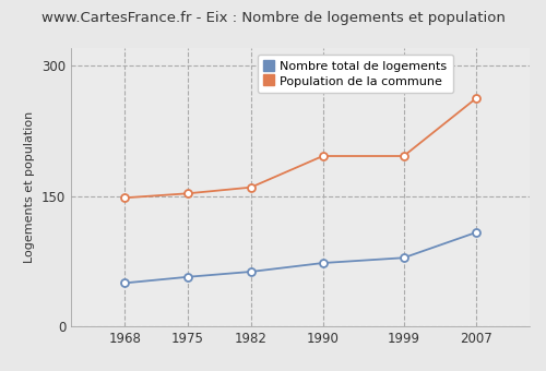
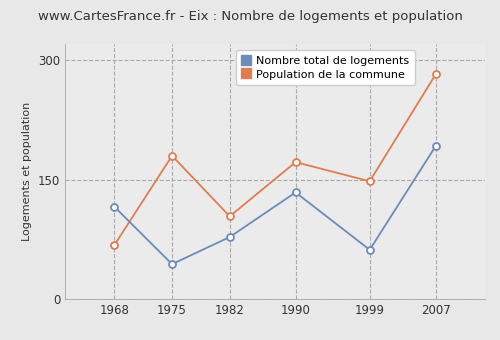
Nombre total de logements/1968: 50 -> 116
Population de la commune/1968: 148 -> 68
Nombre total de logements/1975: 57 -> 44
Population de la commune/1975: 153 -> 180
Nombre total de logements/1982: 63 -> 78
Population de la commune/1982: 160 -> 104
Nombre total de logements/1990: 73 -> 134
Population de la commune/1990: 196 -> 172
Nombre total de logements/1999: 79 -> 62
Population de la commune/1999: 196 -> 148
Nombre total de logements/2007: 108 -> 192
Population de la commune/2007: 262 -> 282
